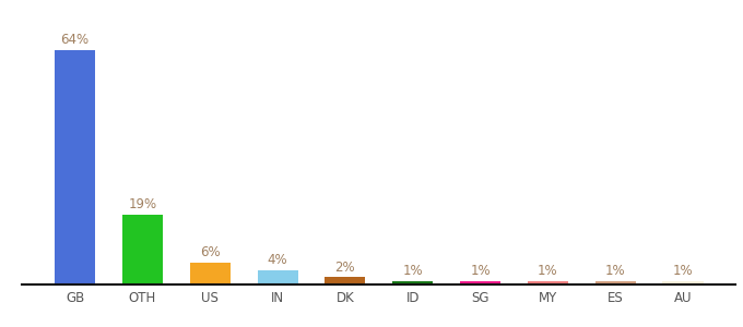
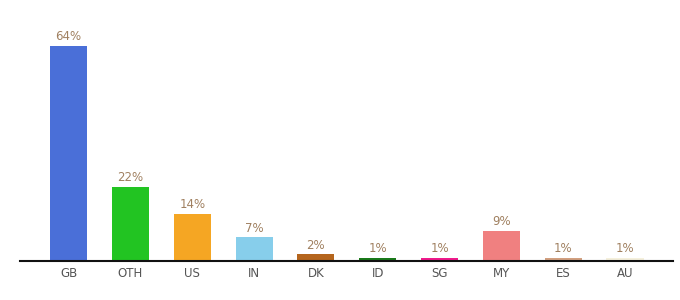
OTH: 19% -> 22%
US: 6% -> 14%
IN: 4% -> 7%
MY: 1% -> 9%
